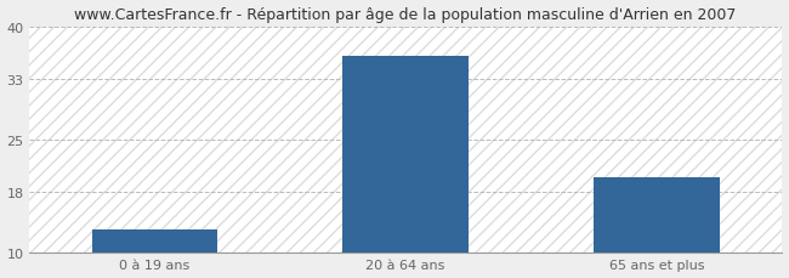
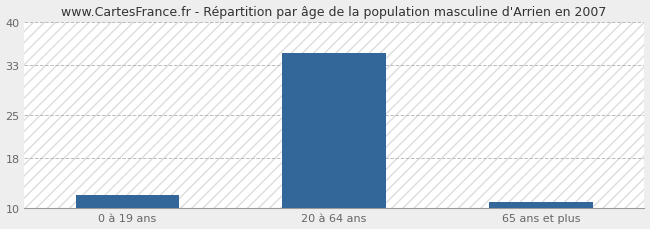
0 à 19 ans: 13 -> 12
20 à 64 ans: 36 -> 35
65 ans et plus: 20 -> 11
